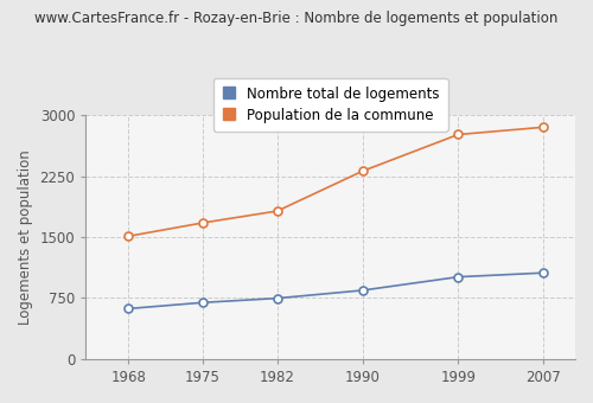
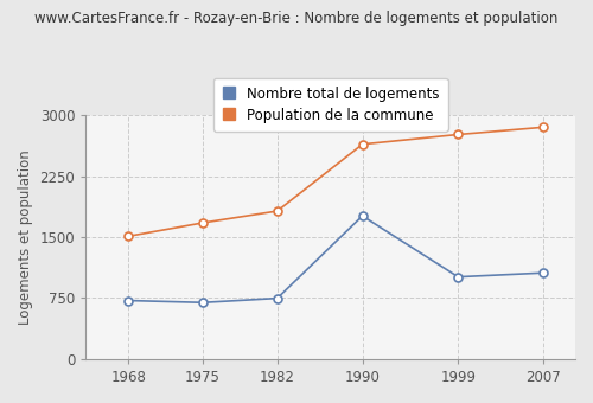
Nombre total de logements/1968: 620 -> 720
Nombre total de logements/1990: 840 -> 1760
Population de la commune/1990: 2310 -> 2640
